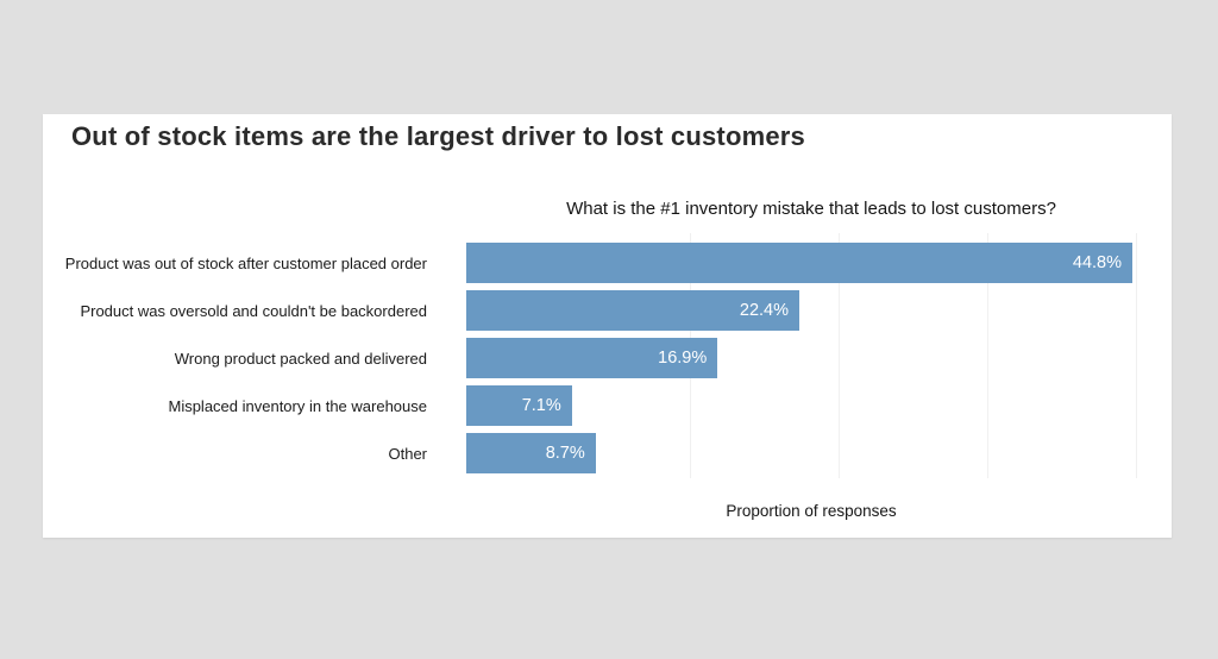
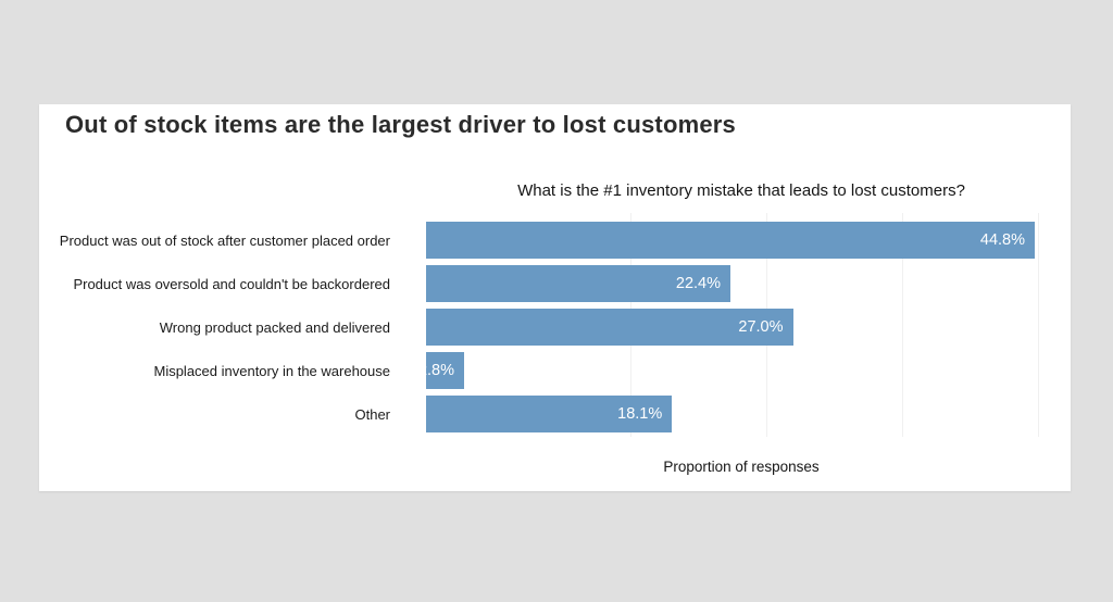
Wrong product packed and delivered: 16.9% -> 27.0%
Misplaced inventory in the warehouse: 7.1% -> 2.8%
Other: 8.7% -> 18.1%
